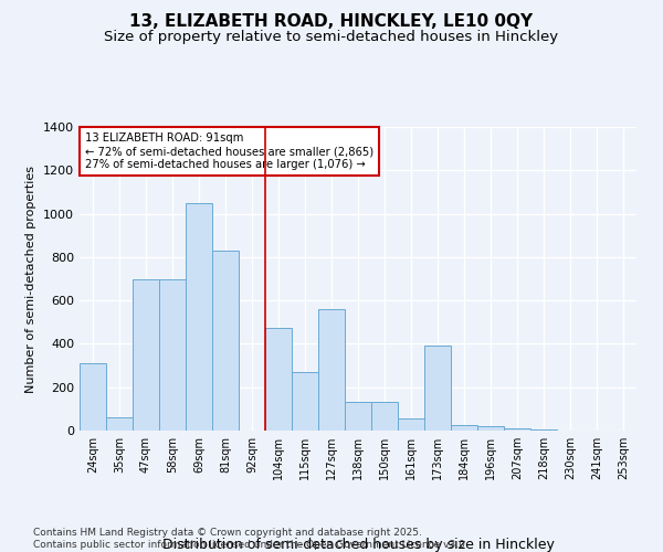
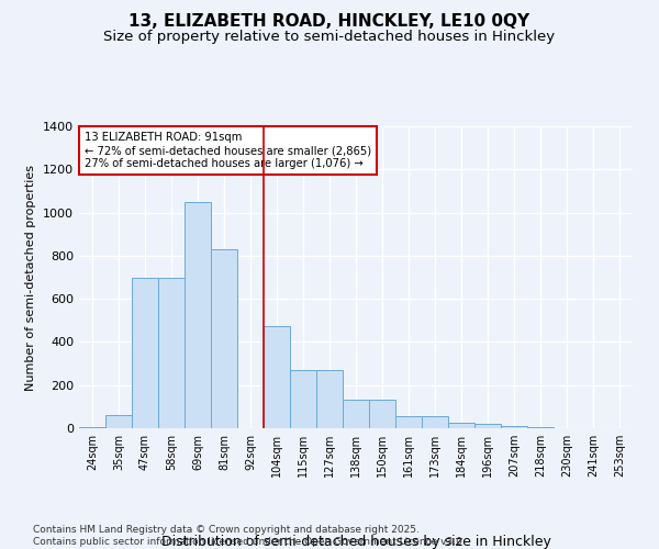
24sqm: 310 -> 0
127sqm: 560 -> 270
173sqm: 390 -> 60
